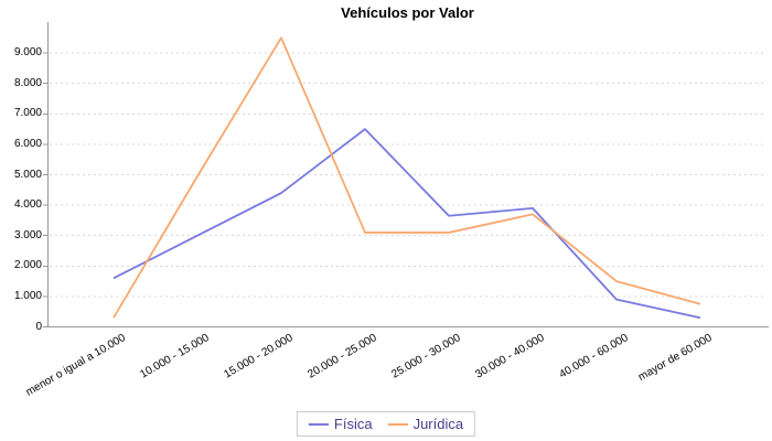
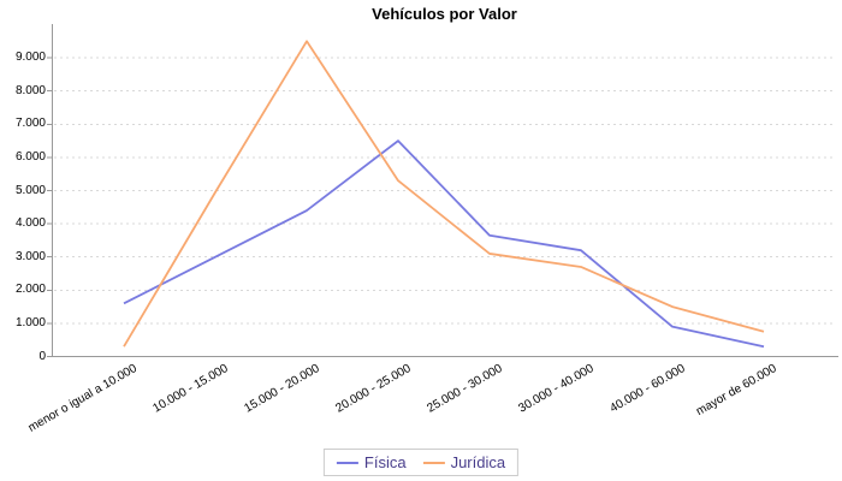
Jurídica/20.000 - 25.000: 3100 -> 5300
Física/30.000 - 40.000: 3900 -> 3200
Jurídica/30.000 - 40.000: 3700 -> 2700
